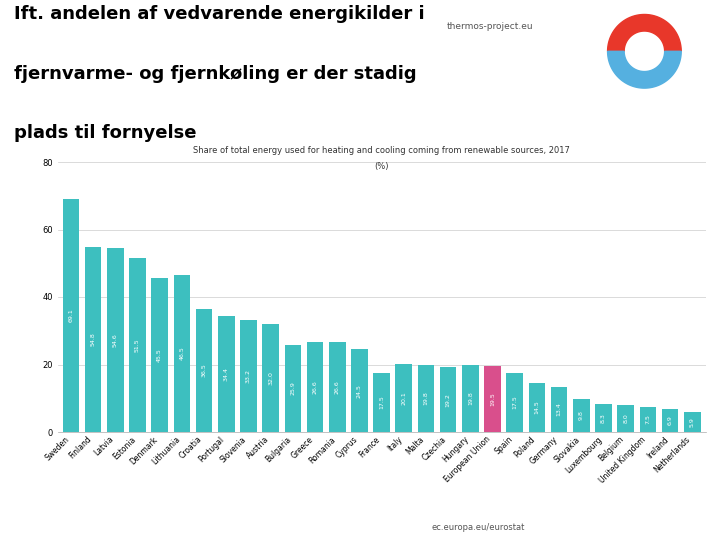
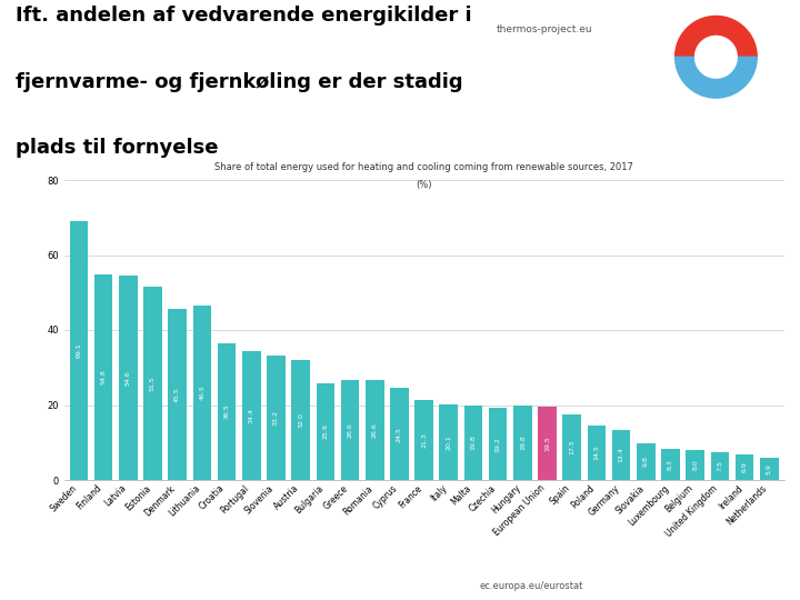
France: 17.5 -> 21.3
